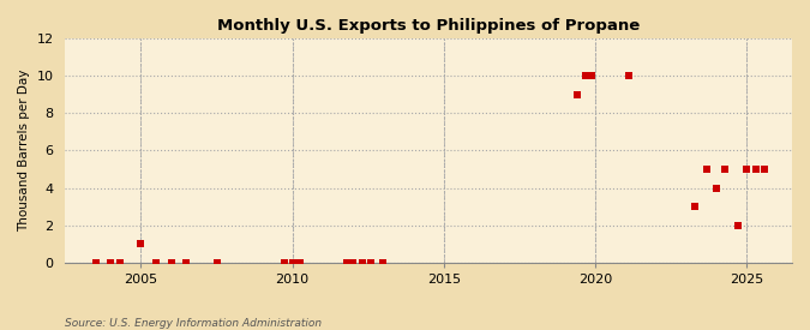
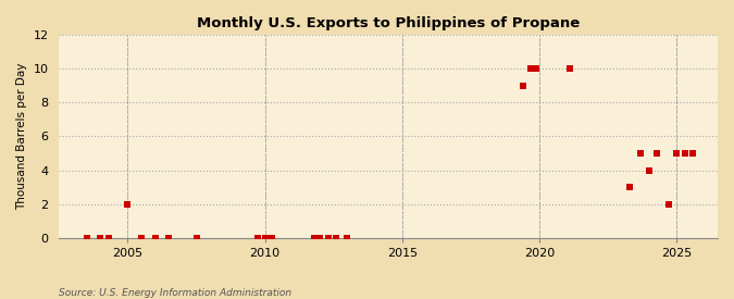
2005: 1 -> 2
